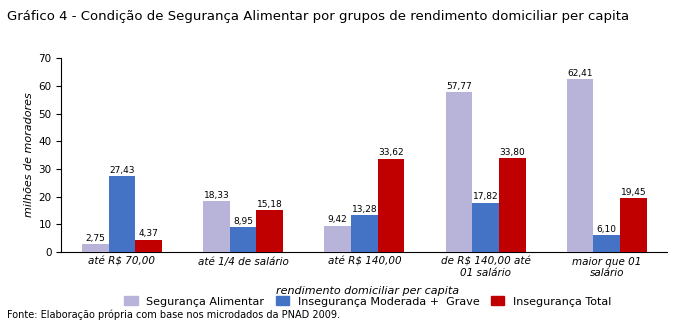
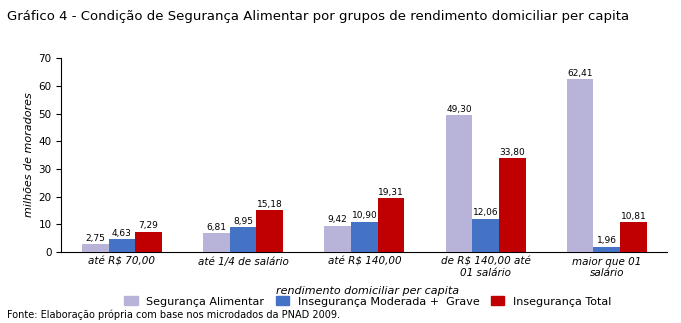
Insegurança Moderada + Grave/até R$ 70,00: 27,43 -> 4,63
Insegurança Total/até R$ 70,00: 4,37 -> 7,29
Segurança Alimentar/até 1/4 de salário: 18,33 -> 6,81
Insegurança Moderada + Grave/até R$ 140,00: 13,28 -> 10,90
Insegurança Total/até R$ 140,00: 33,62 -> 19,31
Segurança Alimentar/de R$ 140,00 até 01 salário: 57,77 -> 49,30
Insegurança Moderada + Grave/de R$ 140,00 até 01 salário: 17,82 -> 12,06
Insegurança Moderada + Grave/maior que 01 salário: 6,10 -> 1,96
Insegurança Total/maior que 01 salário: 19,45 -> 10,81
